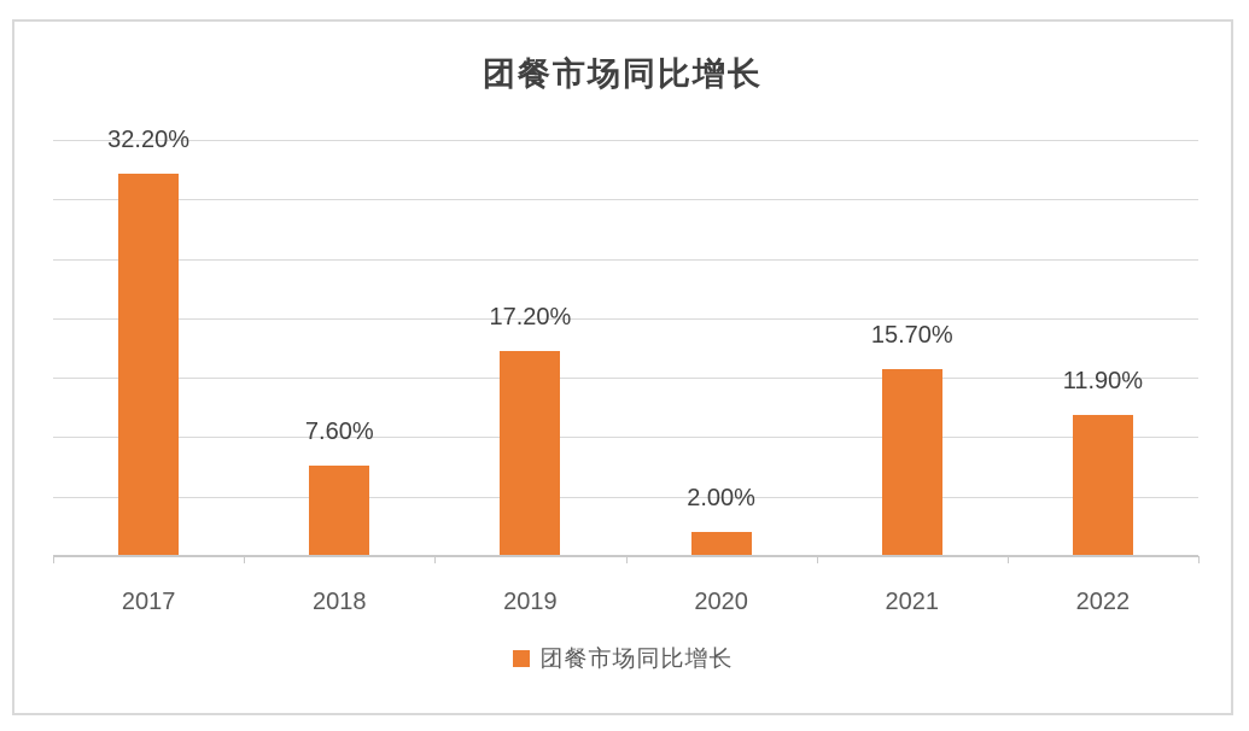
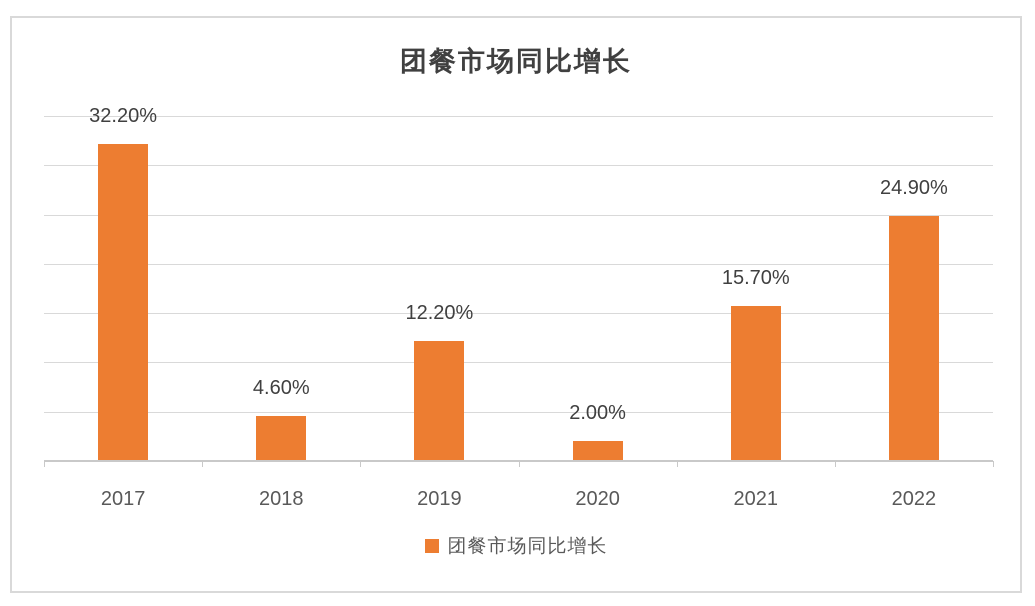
2018: 7.60% -> 4.60%
2019: 17.20% -> 12.20%
2022: 11.90% -> 24.90%
